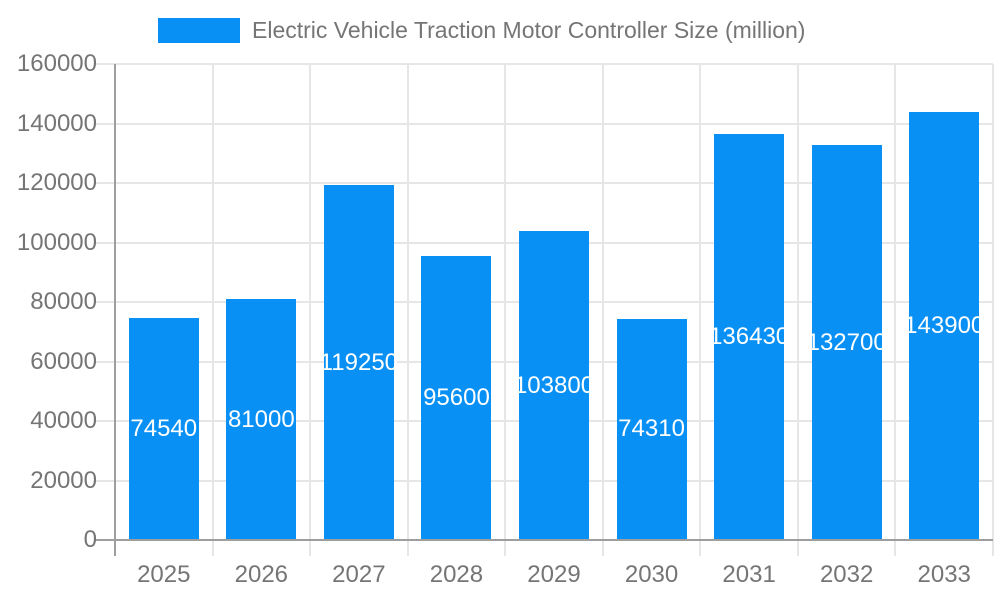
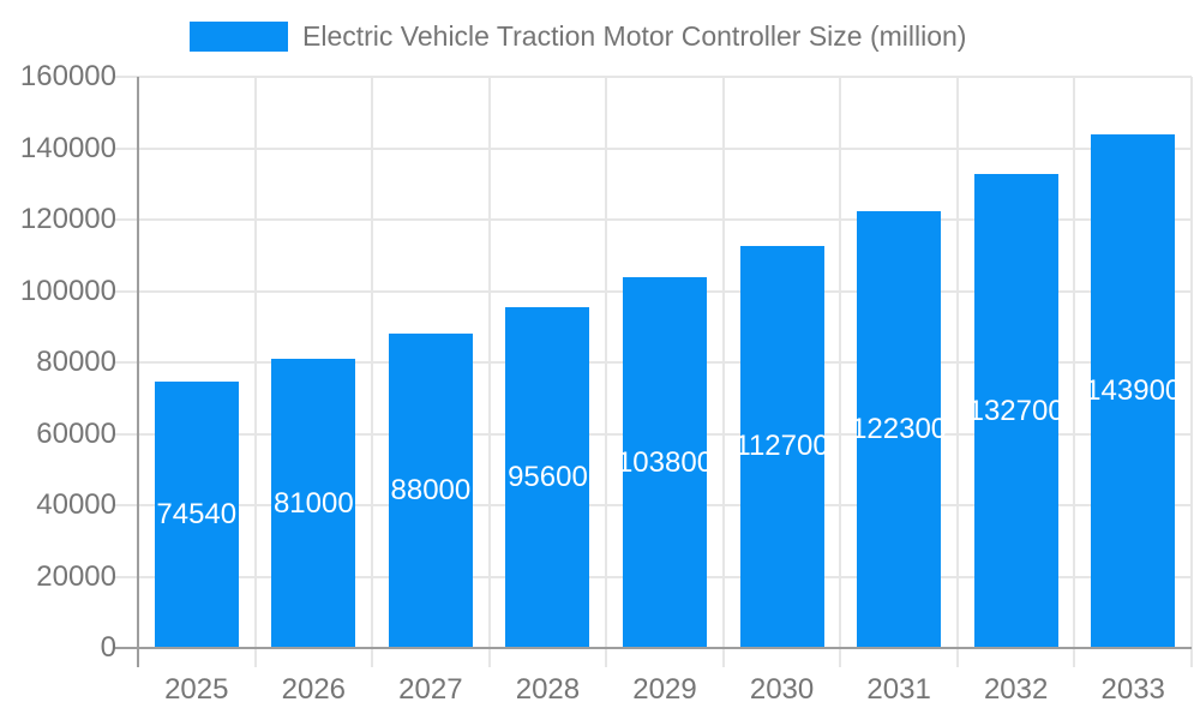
2027: 119250 -> 88000
2030: 74310 -> 112700
2031: 136430 -> 122300
